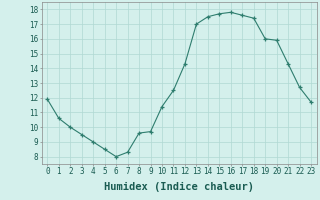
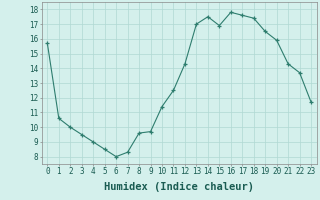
0: 11.9 -> 15.7
15: 17.7 -> 16.9
19: 16.0 -> 16.5
22: 12.7 -> 13.7
